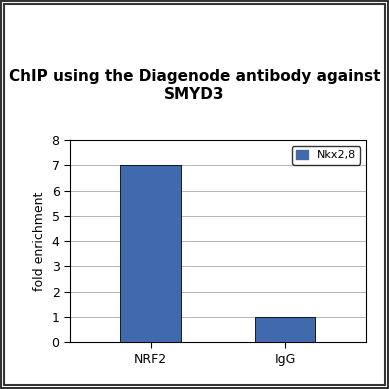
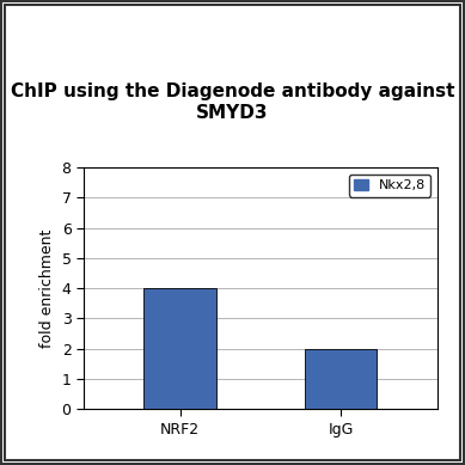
NRF2: 7 -> 4
IgG: 1 -> 2
